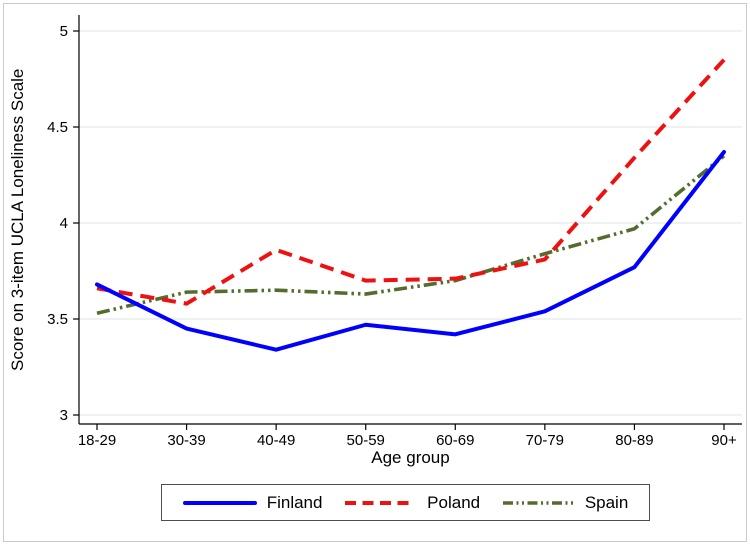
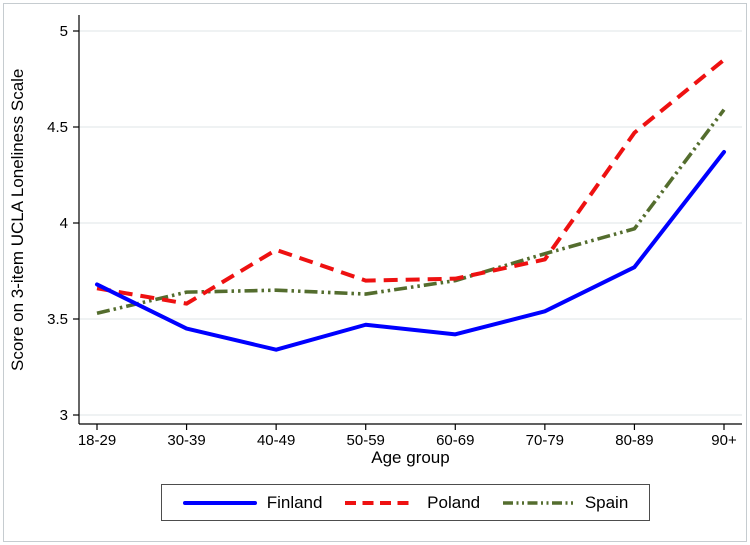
Poland/80-89: 4.34 -> 4.47
Spain/90+: 4.35 -> 4.59
